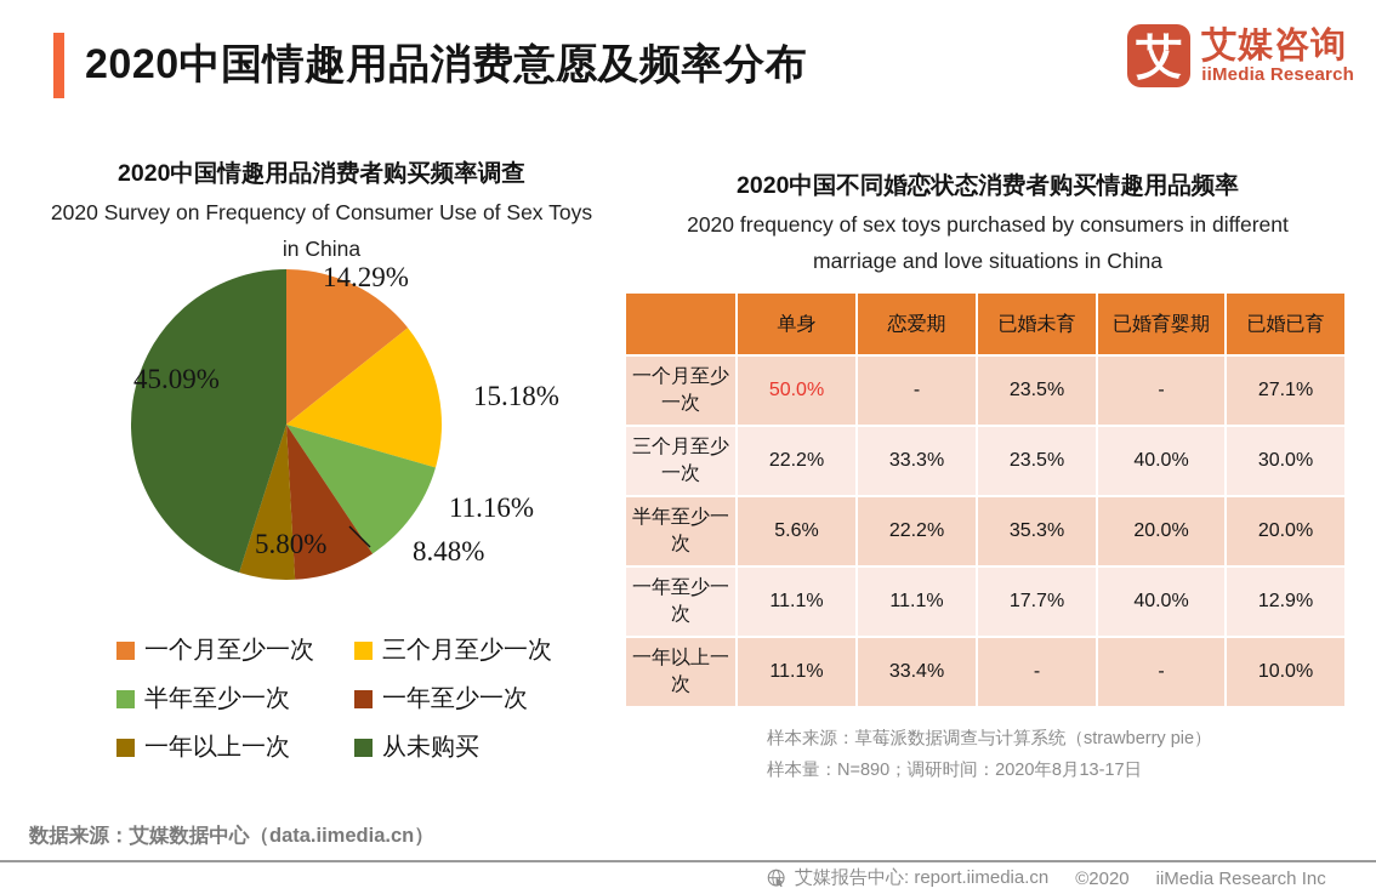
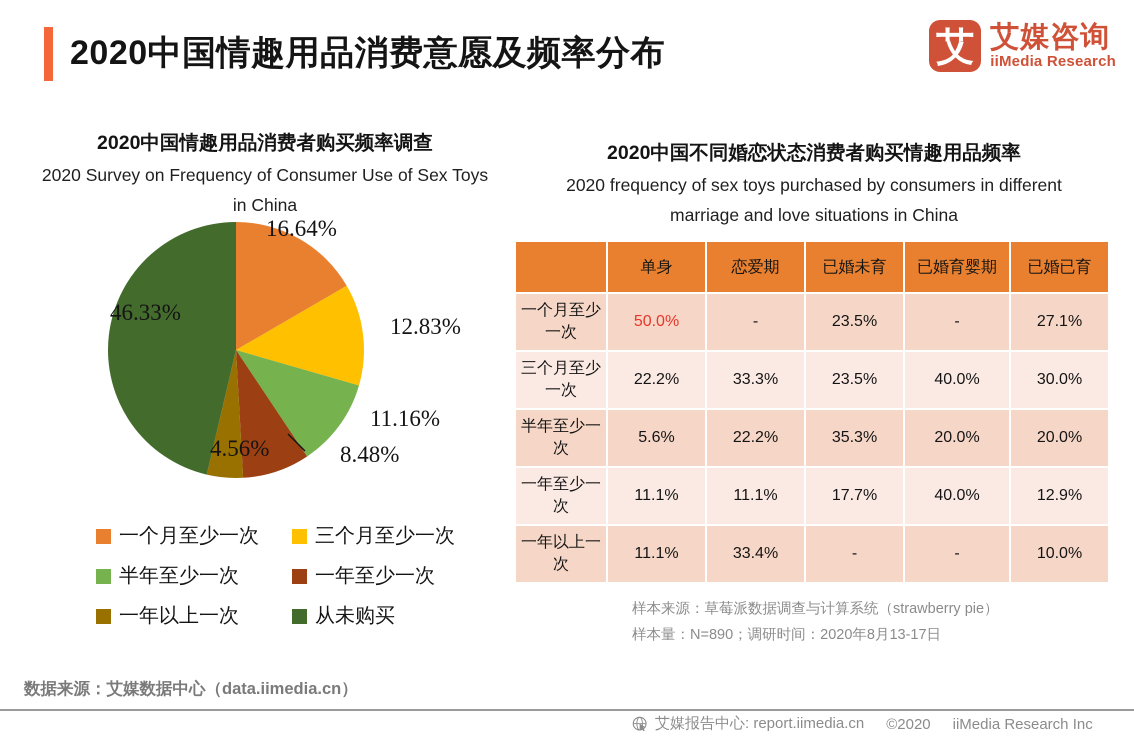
2020中国情趣用品消费者购买频率调查/一个月至少一次: 14.29% -> 16.64%
2020中国情趣用品消费者购买频率调查/三个月至少一次: 15.18% -> 12.83%
2020中国情趣用品消费者购买频率调查/一年以上一次: 5.80% -> 4.56%
2020中国情趣用品消费者购买频率调查/从未购买: 45.09% -> 46.33%
